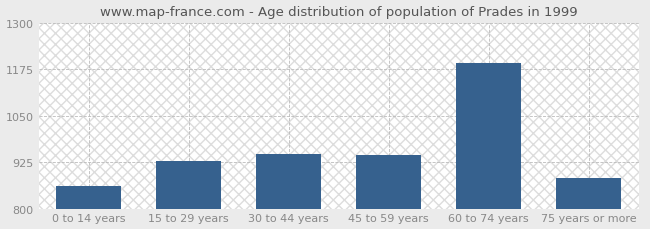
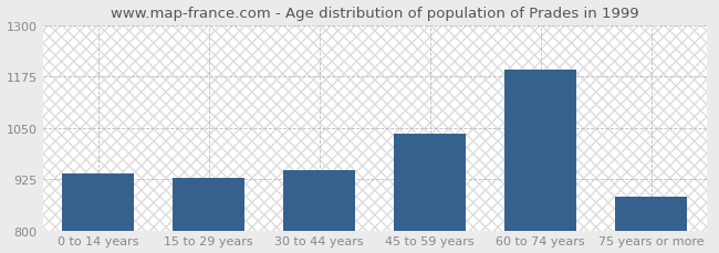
0 to 14 years: 862 -> 940
45 to 59 years: 945 -> 1035
